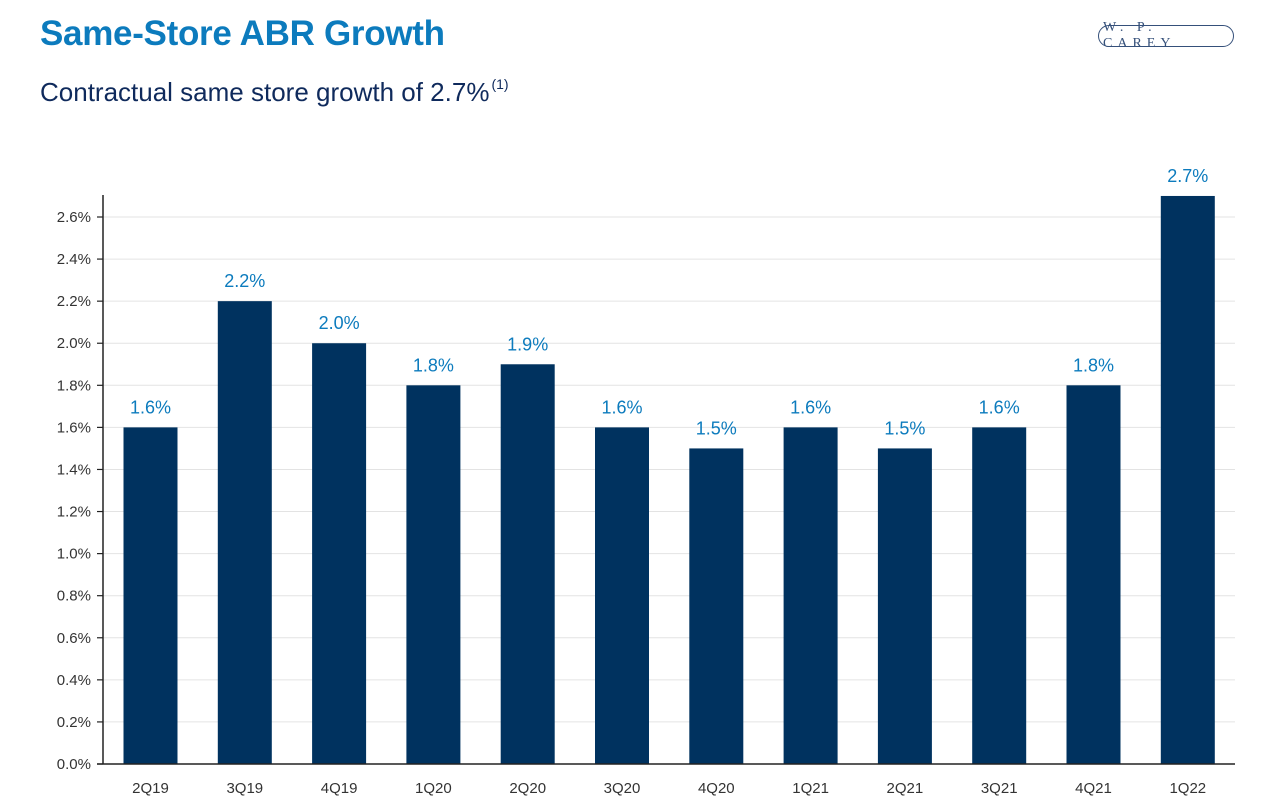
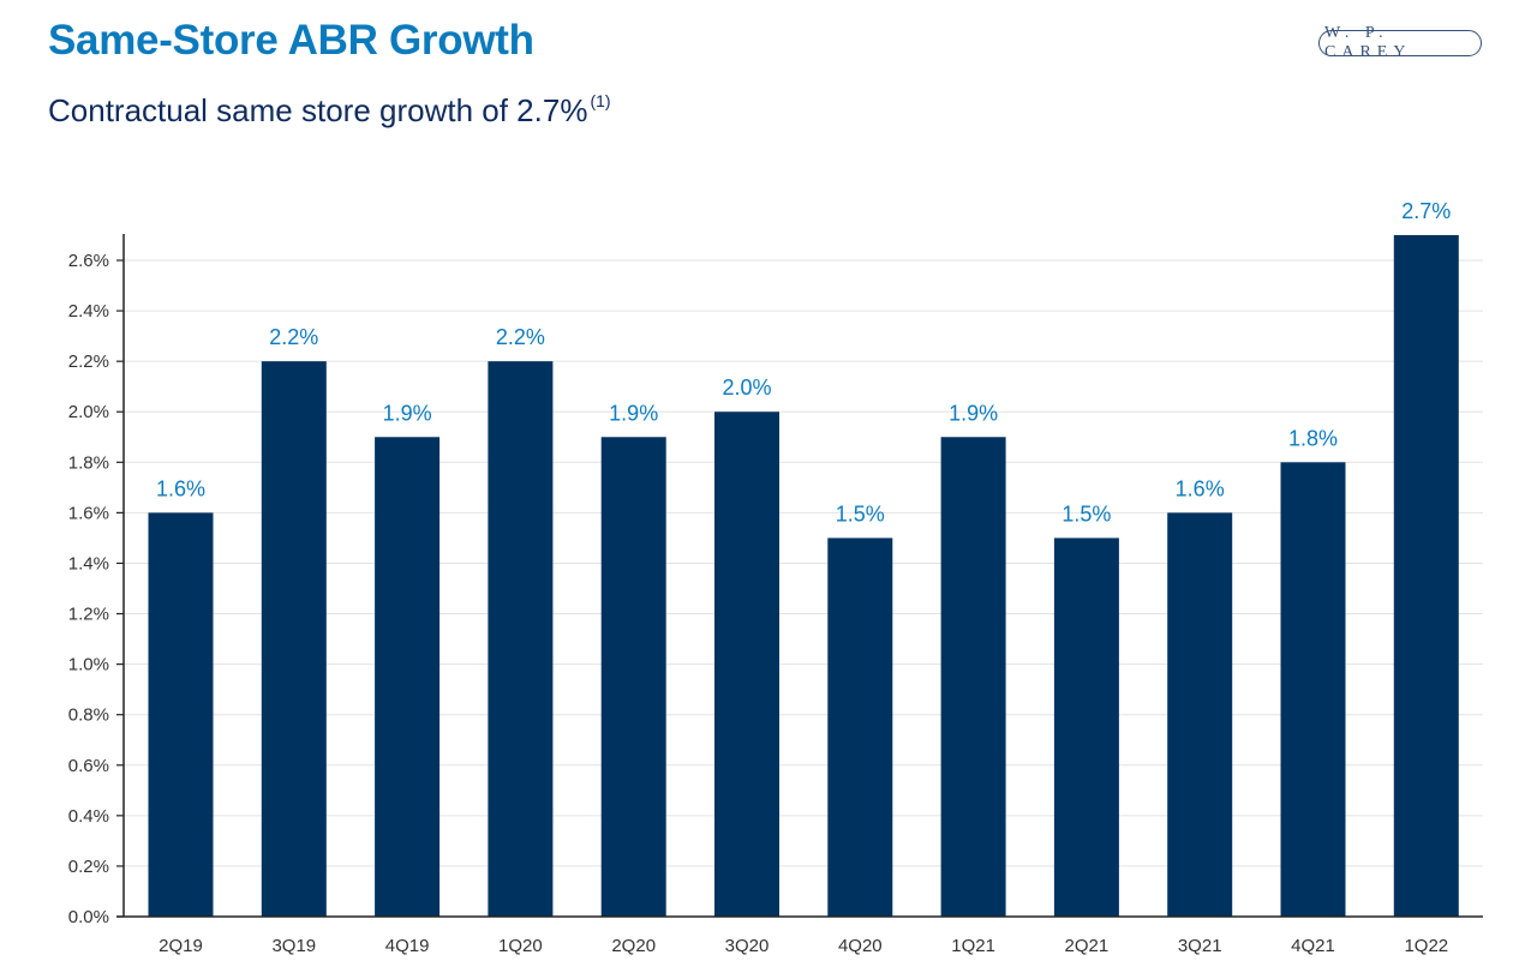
4Q19: 2.0% -> 1.9%
1Q20: 1.8% -> 2.2%
3Q20: 1.6% -> 2.0%
1Q21: 1.6% -> 1.9%
